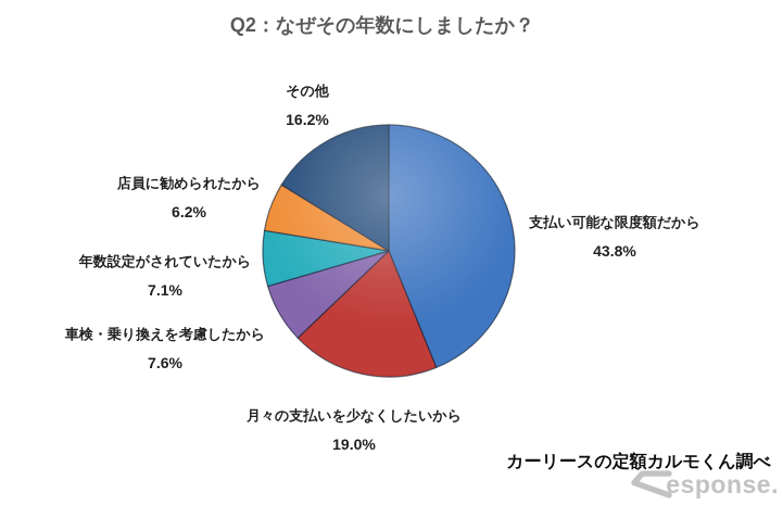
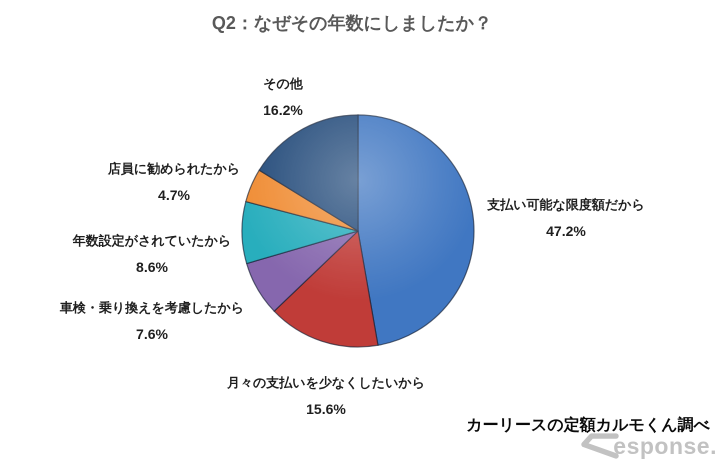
支払い可能な限度額だから: 43.8% -> 47.2%
月々の支払いを少なくしたいから: 19.0% -> 15.6%
年数設定がされていたから: 7.1% -> 8.6%
店員に勧められたから: 6.2% -> 4.7%
